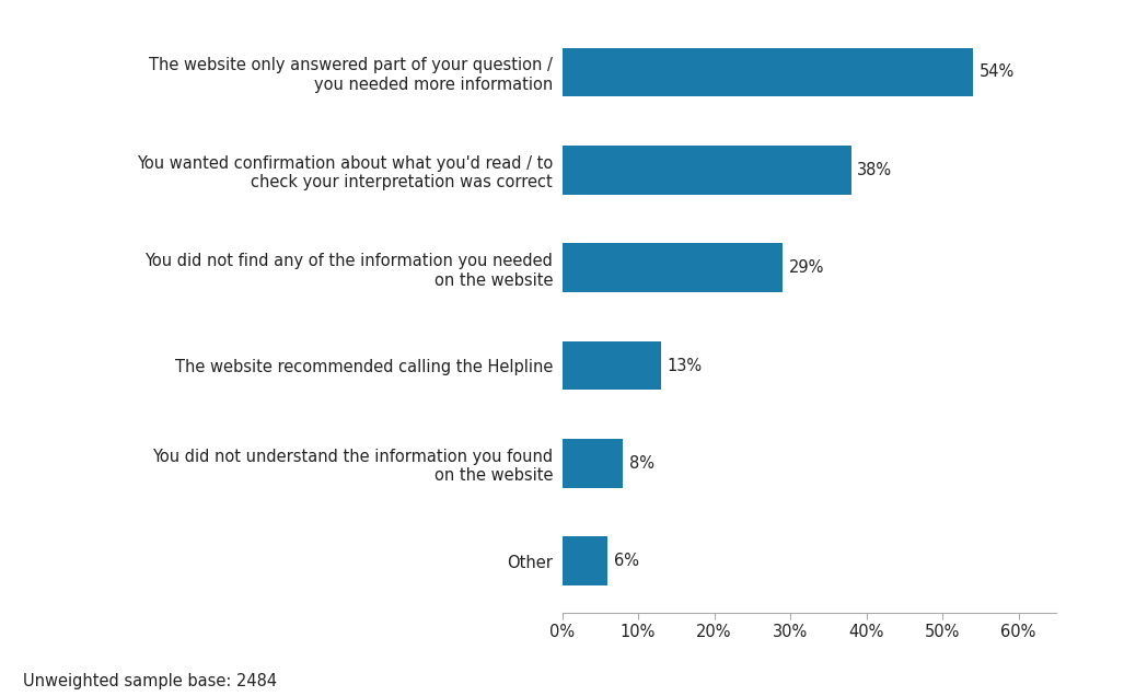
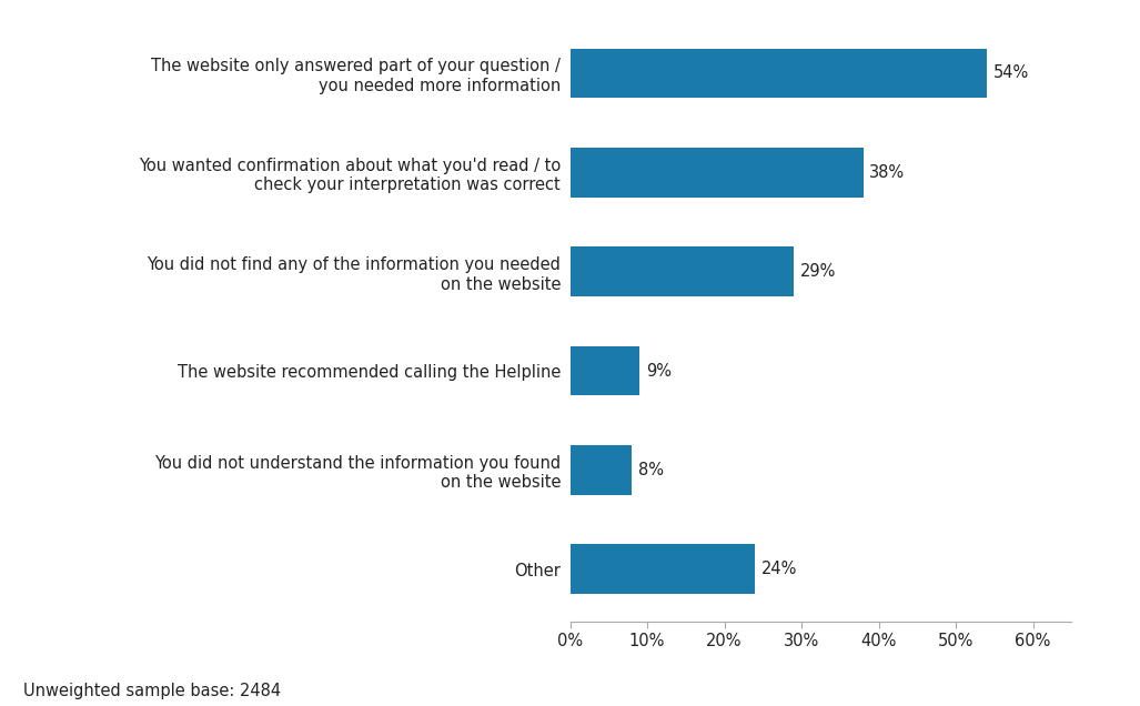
The website recommended calling the Helpline: 13% -> 9%
Other: 6% -> 24%
